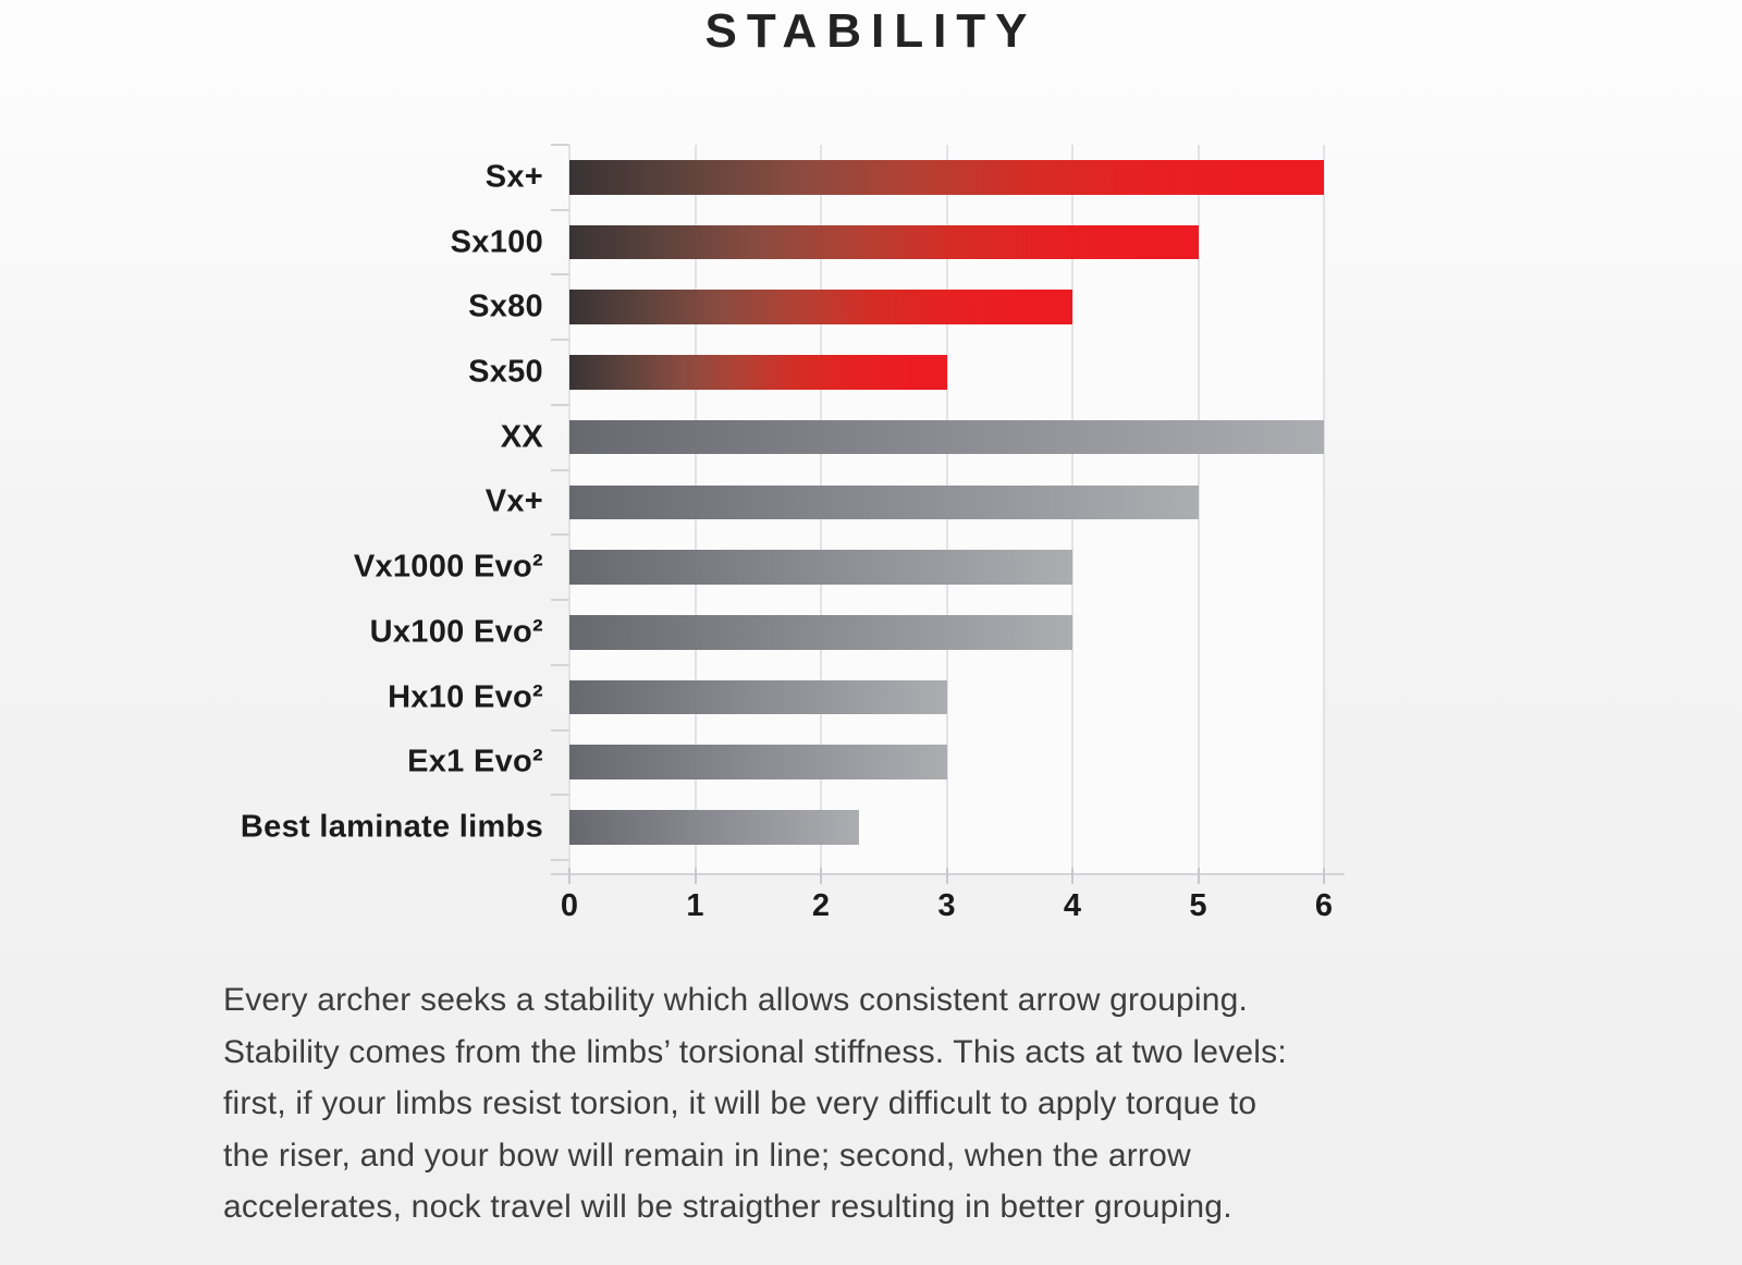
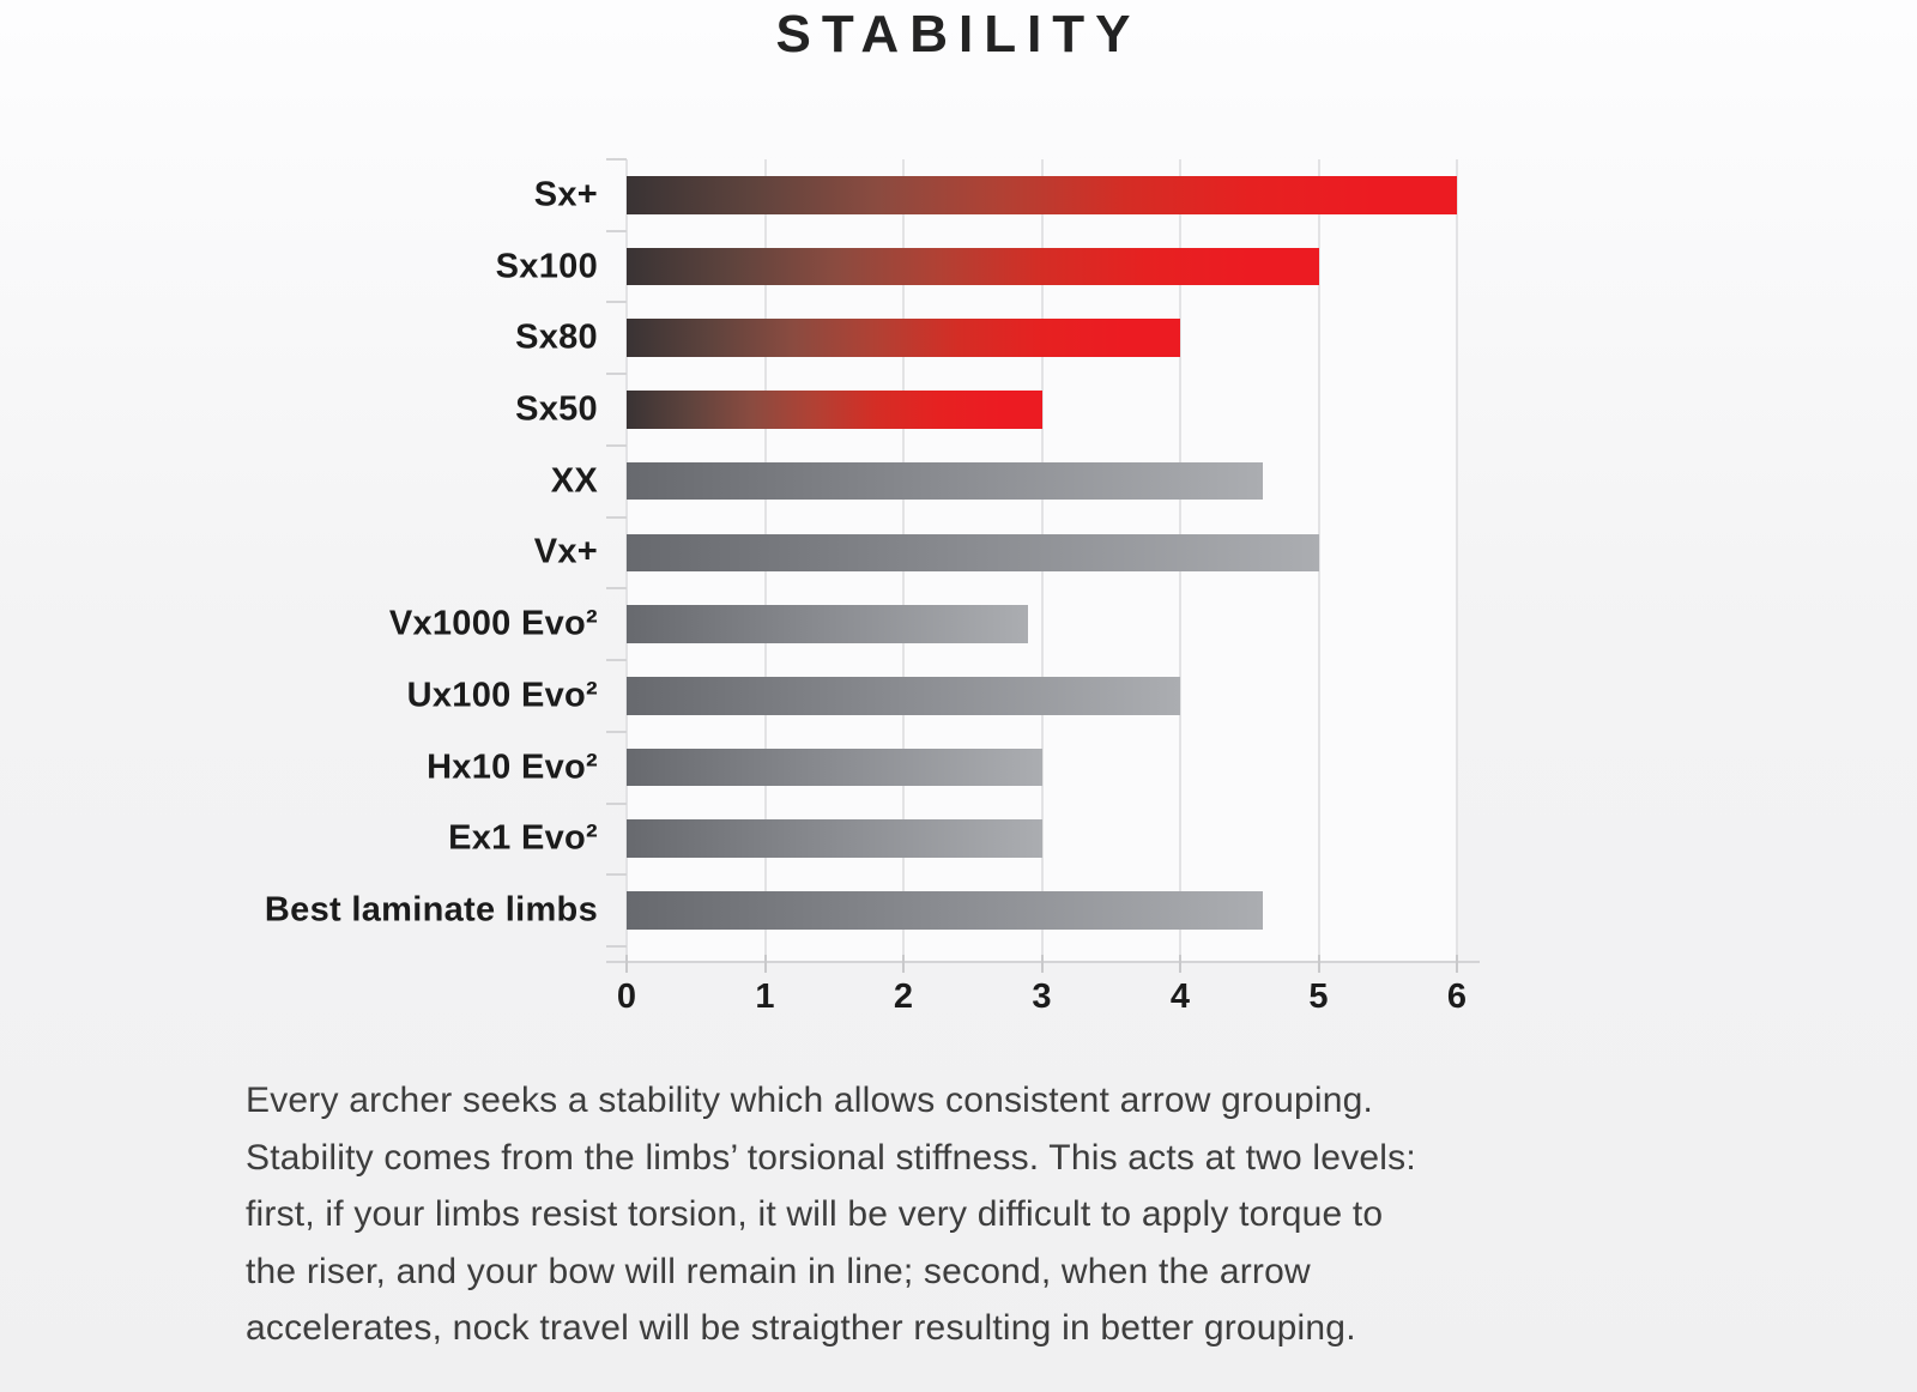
XX: 6.0 -> 4.6
Vx1000 Evo²: 4.0 -> 2.9
Best laminate limbs: 2.3 -> 4.6
